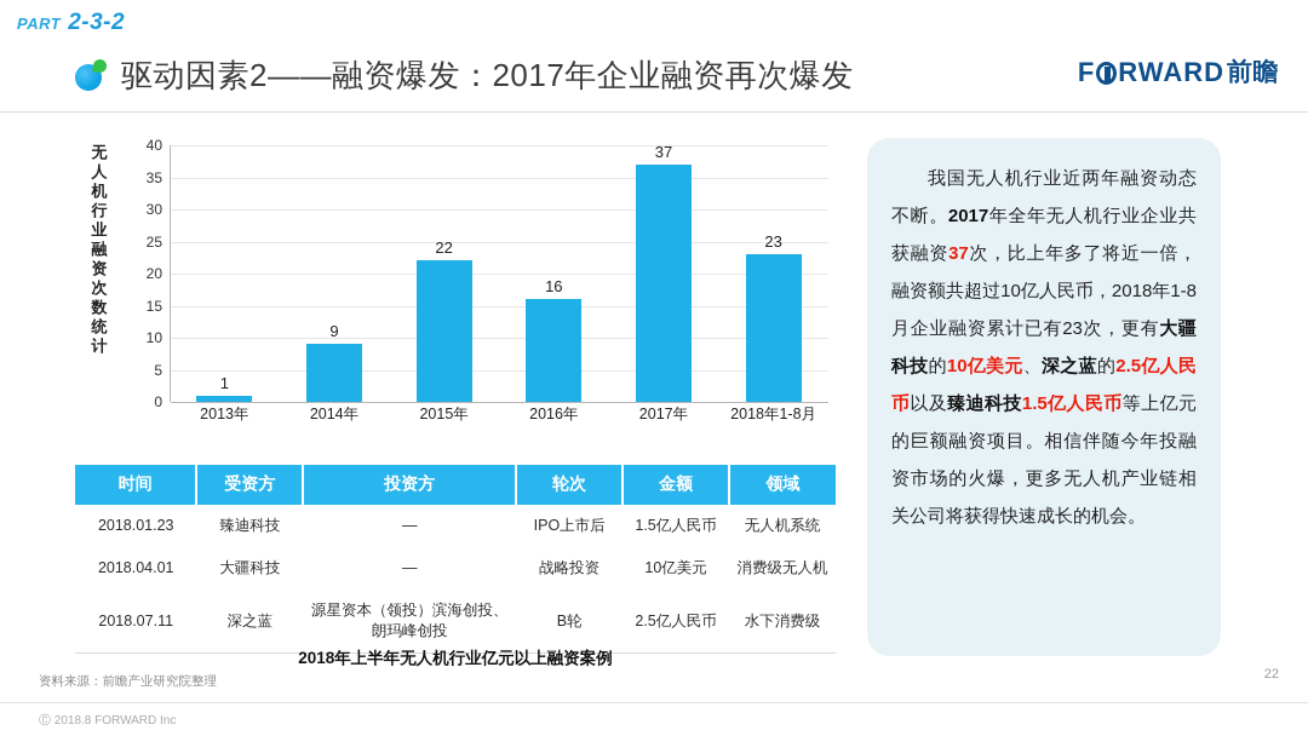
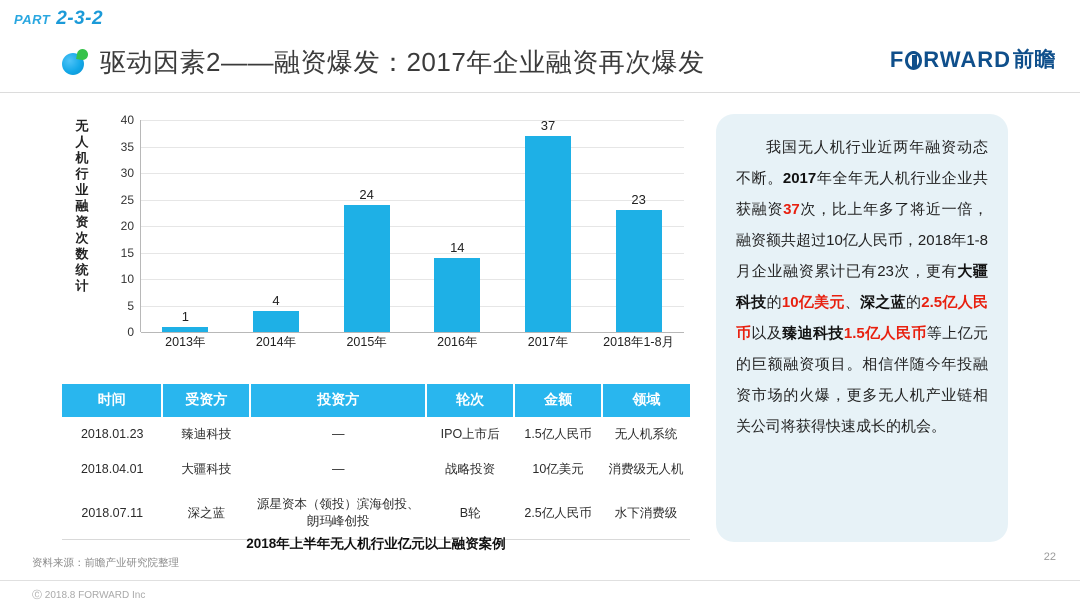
2014年: 9 -> 4
2015年: 22 -> 24
2016年: 16 -> 14
